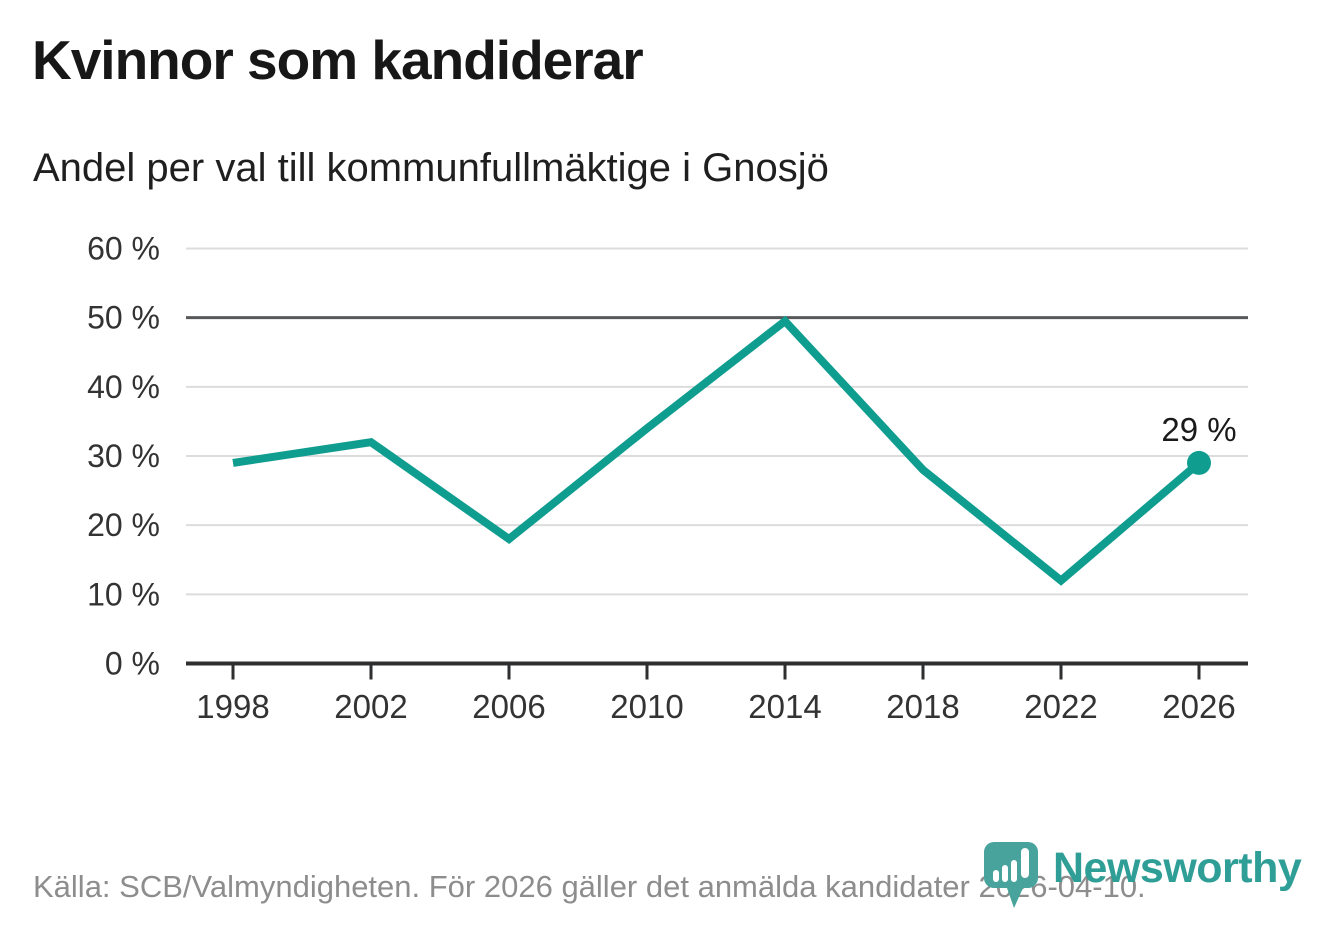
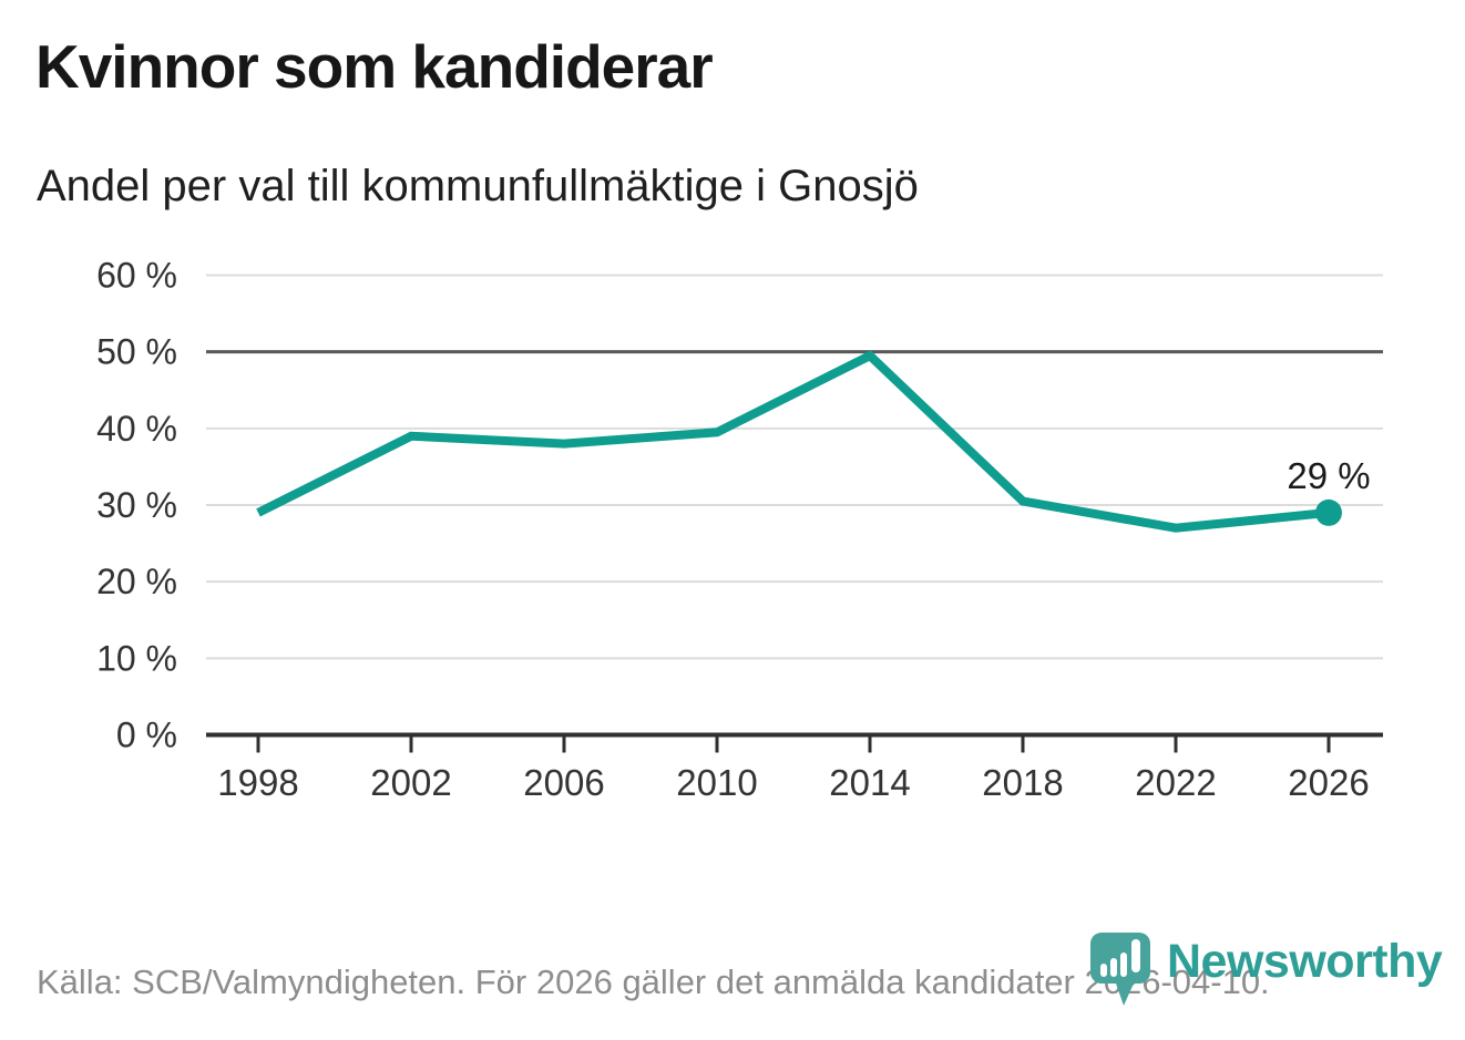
2002: 32% -> 39%
2006: 18% -> 38%
2010: 34% -> 40%
2018: 28% -> 30%
2022: 12% -> 27%
